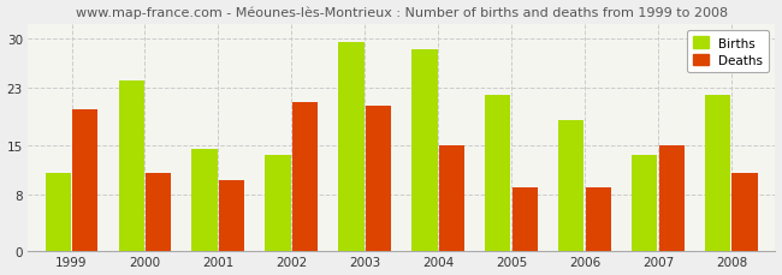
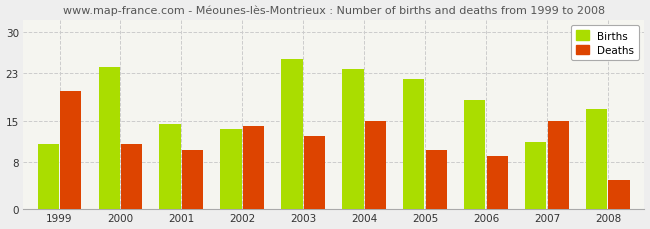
Deaths/2002: 21.0 -> 14.0
Births/2003: 29.5 -> 25.4
Deaths/2003: 20.5 -> 12.4
Births/2004: 28.5 -> 23.8
Deaths/2005: 9.0 -> 10.0
Births/2007: 13.5 -> 11.4
Births/2008: 22.0 -> 17.0
Deaths/2008: 11.0 -> 5.0
